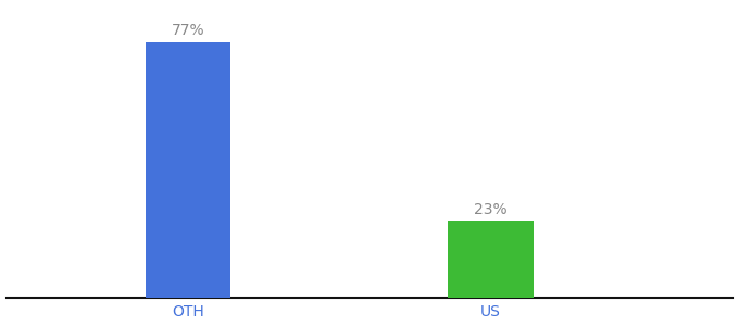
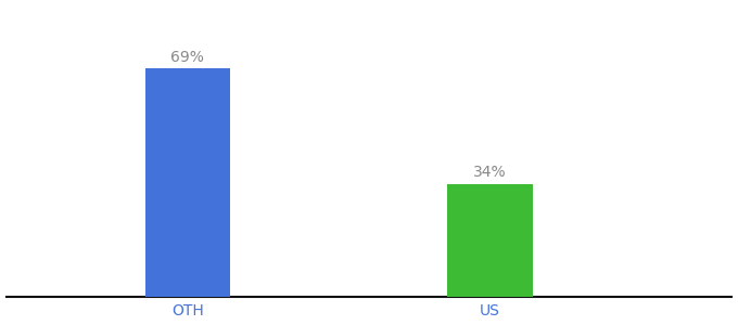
OTH: 77% -> 69%
US: 23% -> 34%
